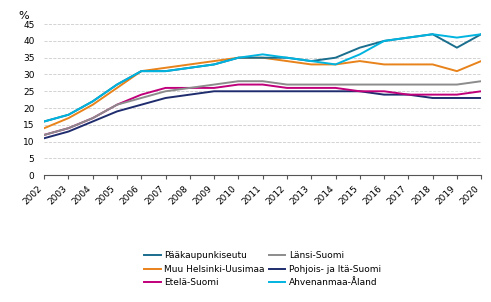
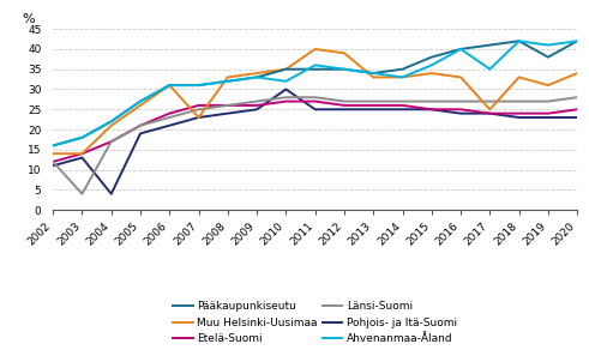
Muu Helsinki-Uusimaa/2003: 17 -> 14
Länsi-Suomi/2003: 14 -> 4
Pohjois- ja Itä-Suomi/2004: 16 -> 4
Muu Helsinki-Uusimaa/2007: 32 -> 23
Pohjois- ja Itä-Suomi/2010: 25 -> 30
Ahvenanmaa-Åland/2010: 35 -> 32
Muu Helsinki-Uusimaa/2011: 35 -> 40
Muu Helsinki-Uusimaa/2012: 34 -> 39
Muu Helsinki-Uusimaa/2017: 33 -> 25
Ahvenanmaa-Åland/2017: 41 -> 35
